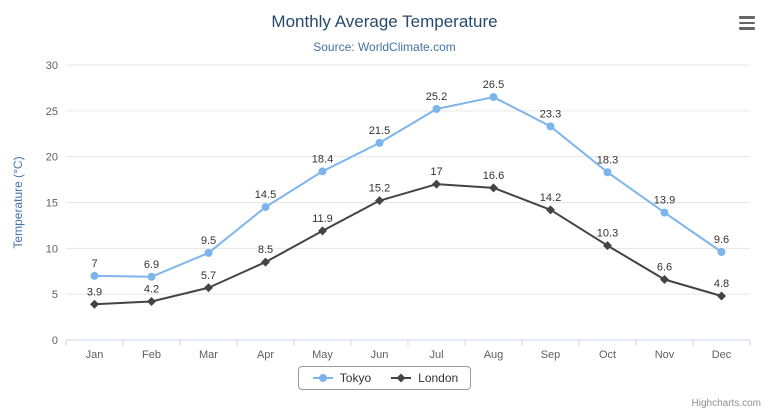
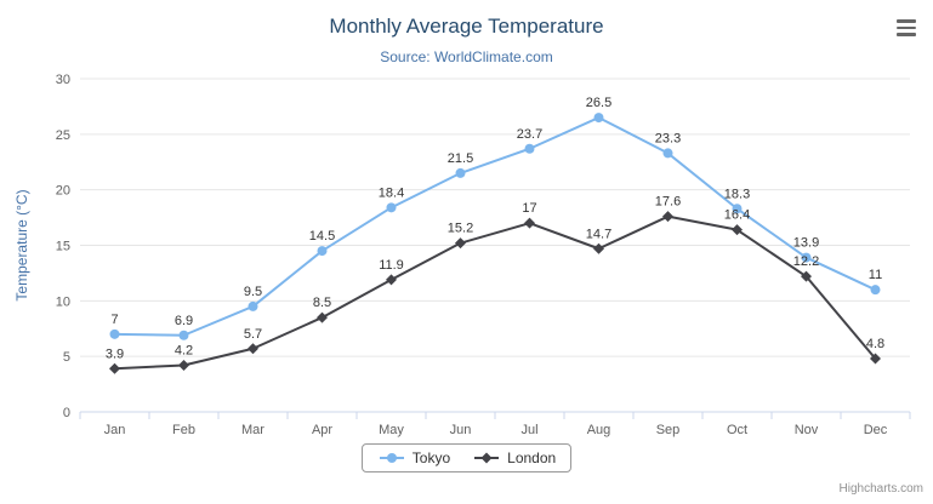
Tokyo/Jul: 25.2 -> 23.7
London/Aug: 16.6 -> 14.7
London/Sep: 14.2 -> 17.6
London/Oct: 10.3 -> 16.4
London/Nov: 6.6 -> 12.2
Tokyo/Dec: 9.6 -> 11
